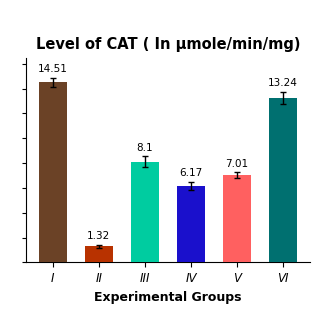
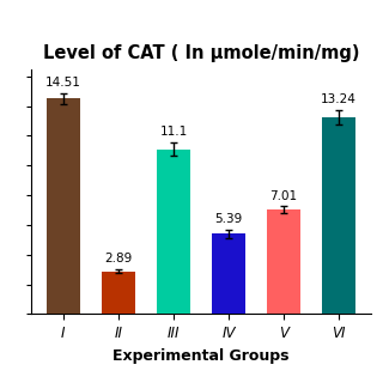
II: 1.32 -> 2.89
III: 8.1 -> 11.1
IV: 6.17 -> 5.39
